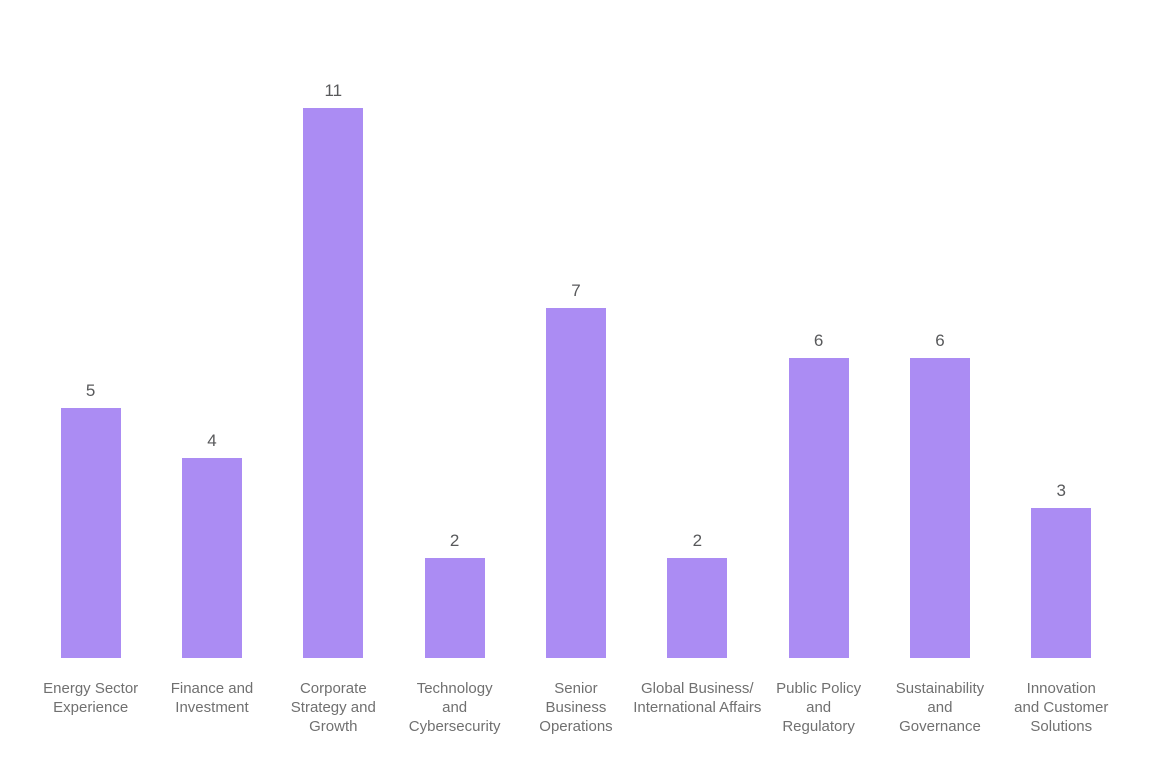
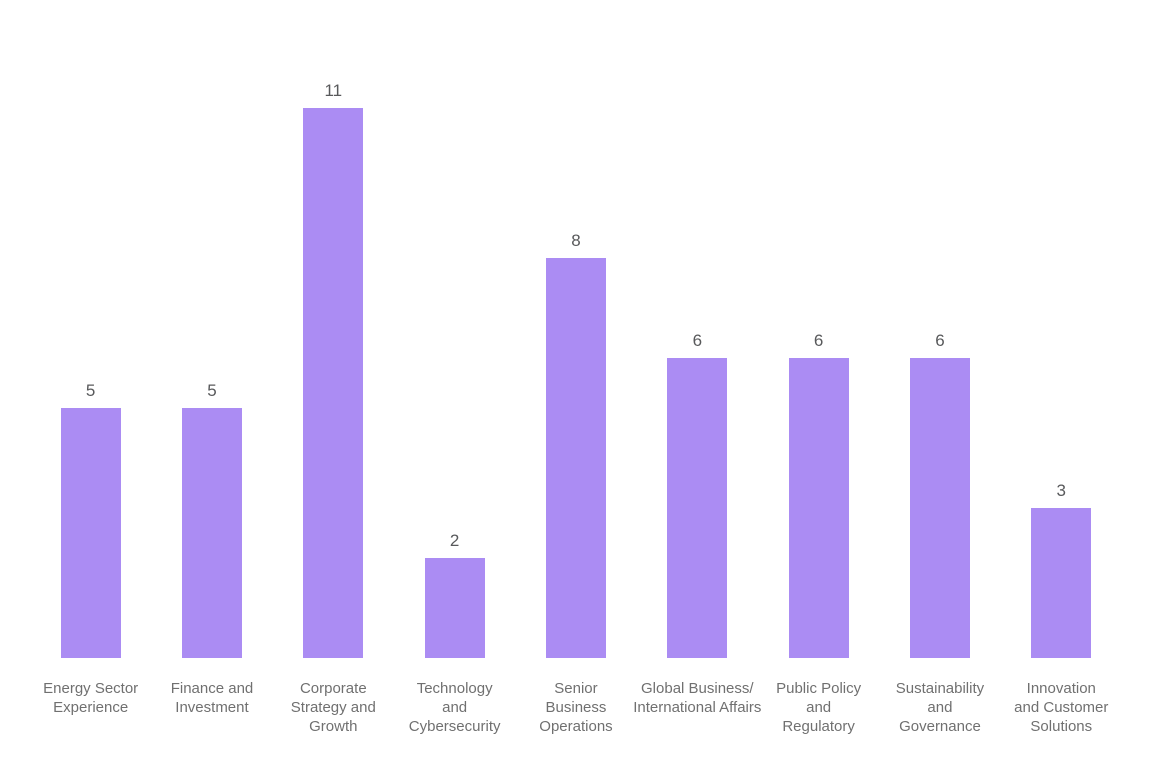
Finance and Investment: 4 -> 5
Senior Business Operations: 7 -> 8
Global Business/International Affairs: 2 -> 6
